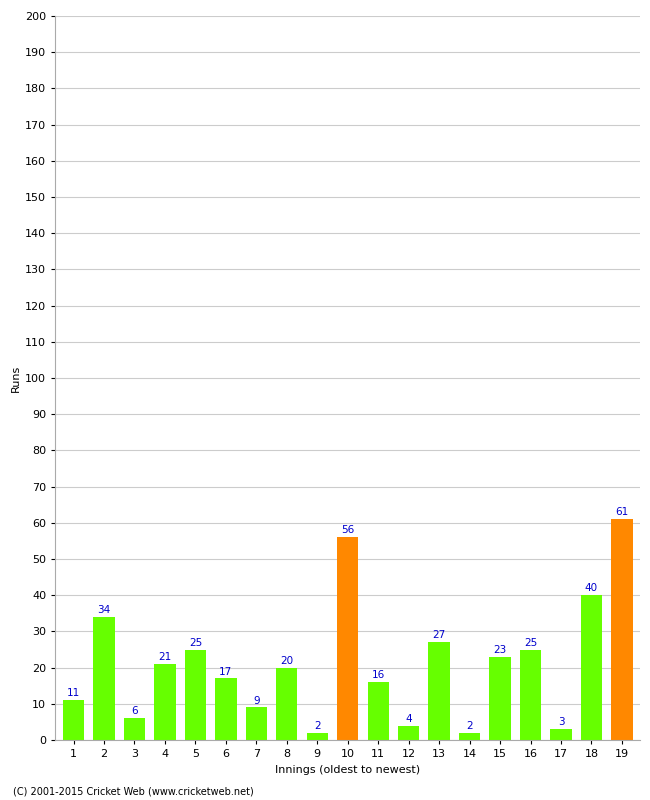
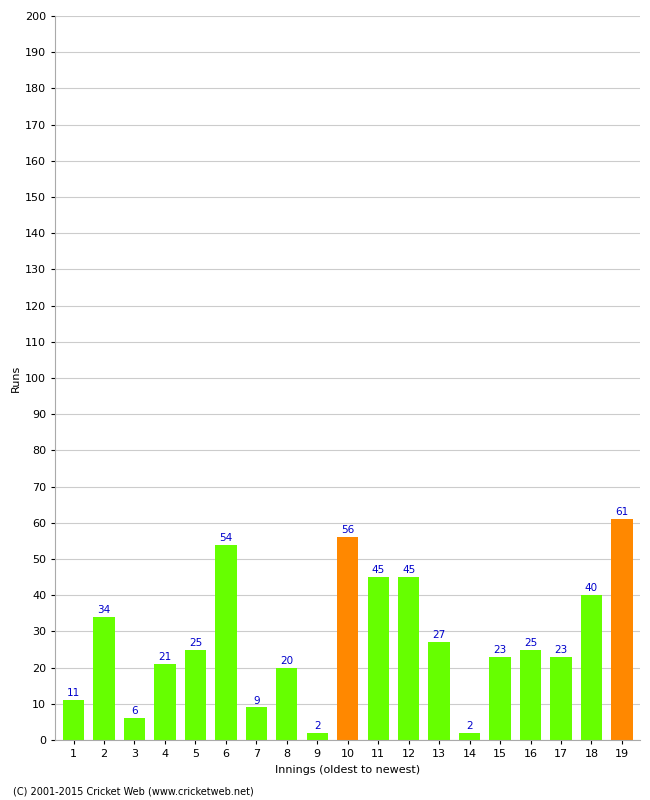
6: 17 -> 54
11: 16 -> 45
12: 4 -> 45
17: 3 -> 23
